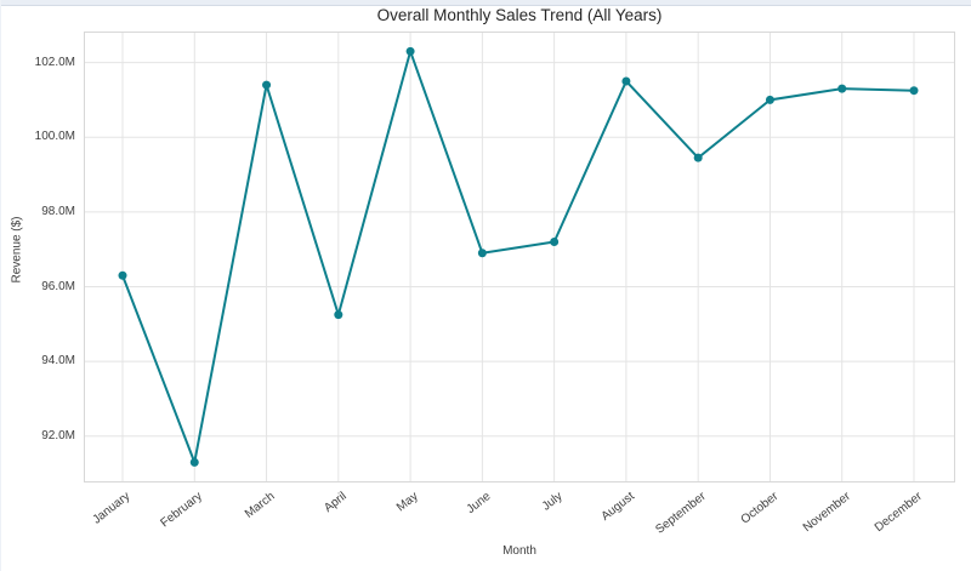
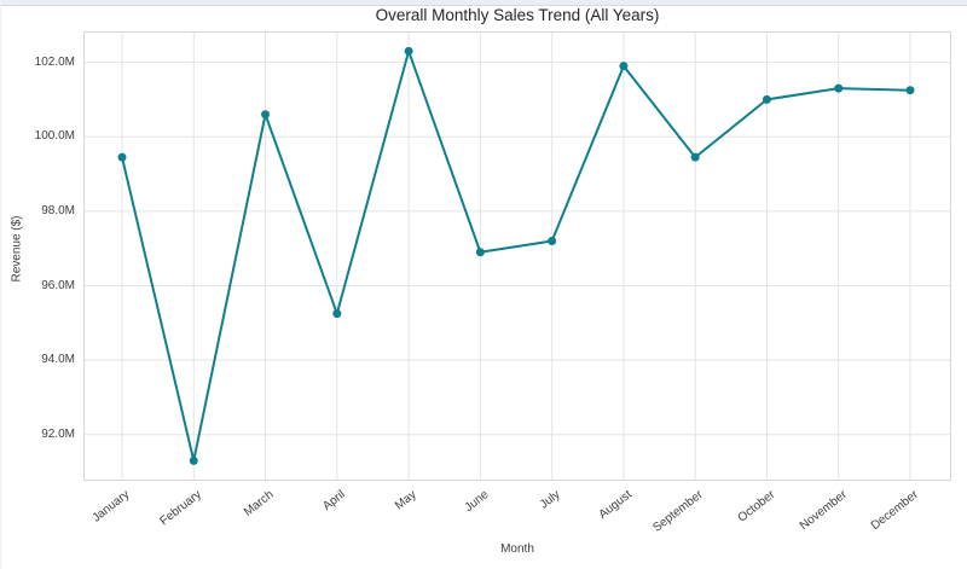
January: 96.3M -> 99.5M
March: 101.4M -> 100.6M
August: 101.5M -> 101.9M
